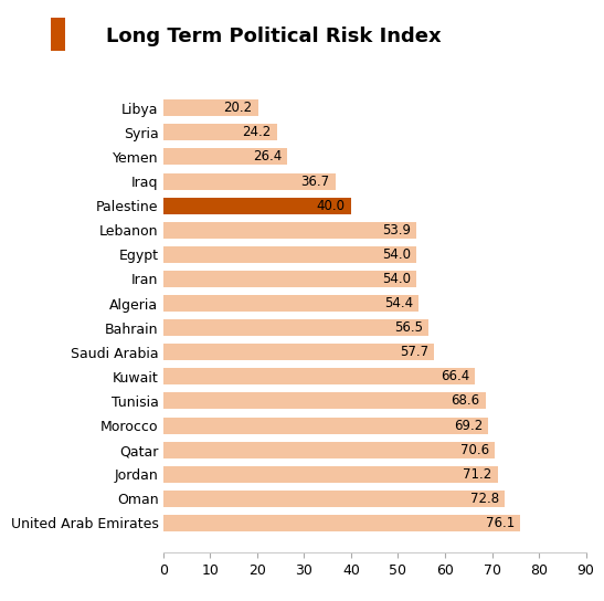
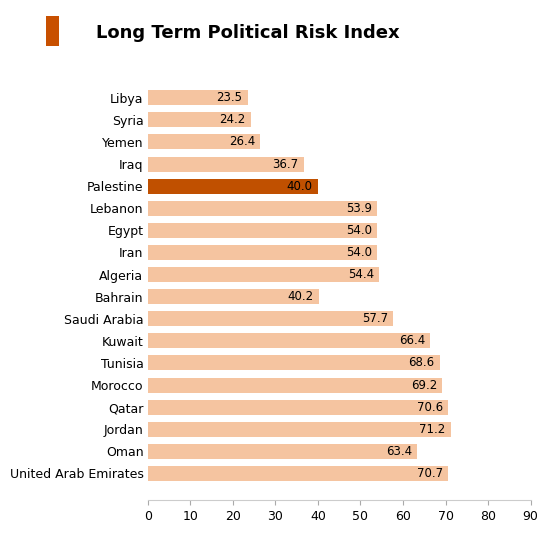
Libya: 20.2 -> 23.5
Bahrain: 56.5 -> 40.2
Oman: 72.8 -> 63.4
United Arab Emirates: 76.1 -> 70.7
